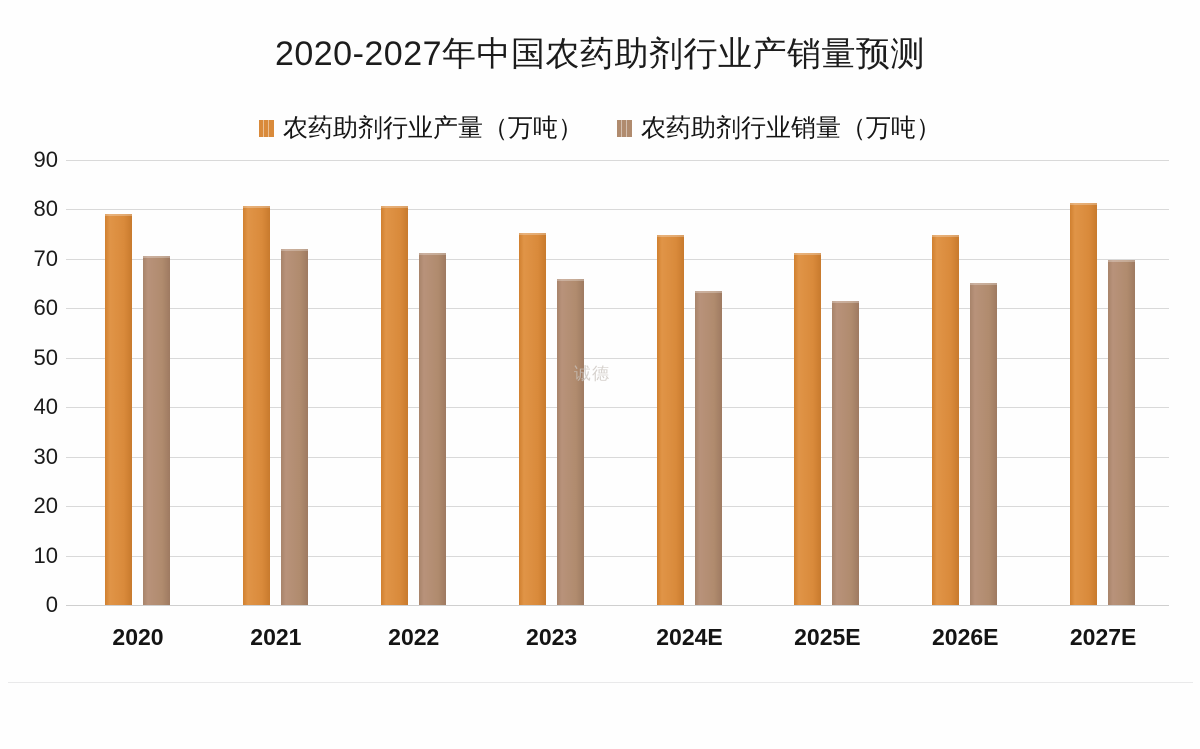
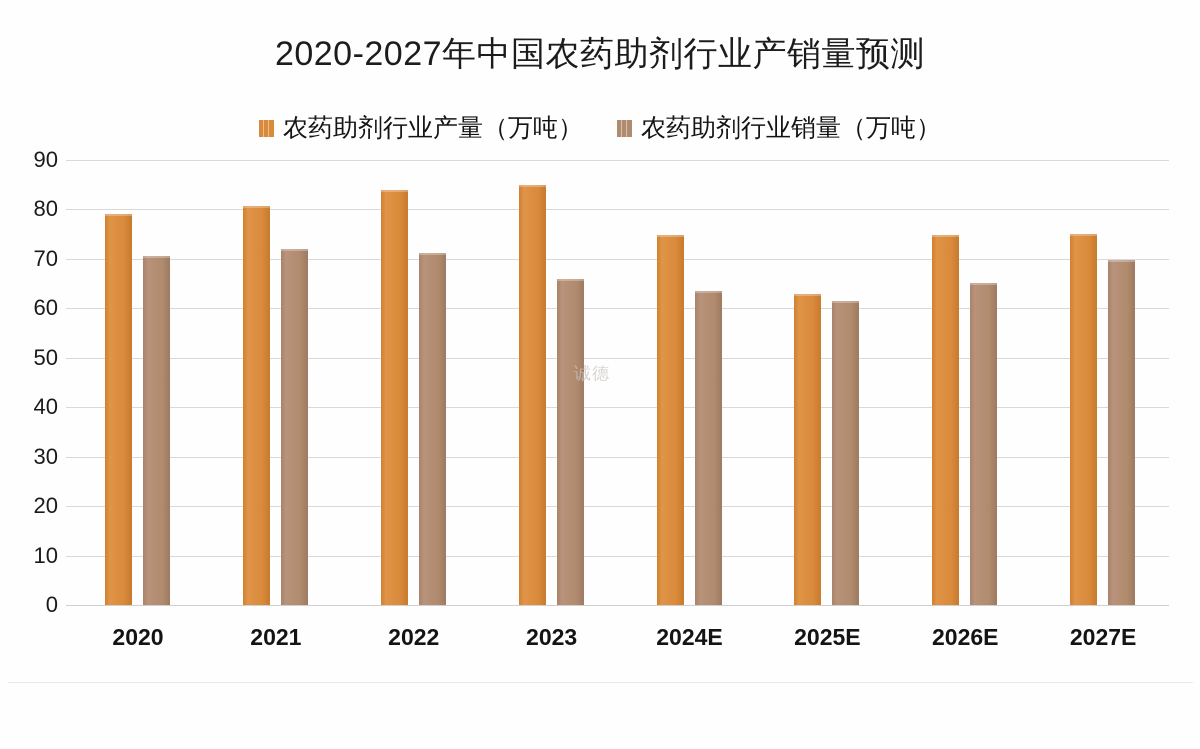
农药助剂行业产量（万吨）/2022: 81 -> 84
农药助剂行业产量（万吨）/2023: 75 -> 85
农药助剂行业产量（万吨）/2025E: 71 -> 63
农药助剂行业产量（万吨）/2027E: 81 -> 75
